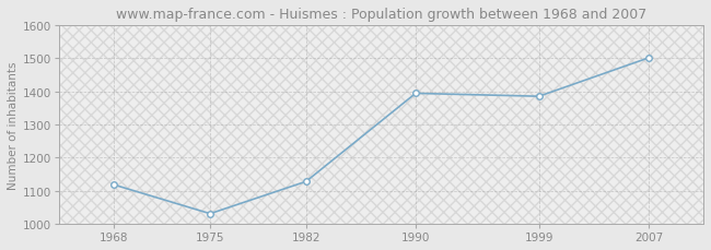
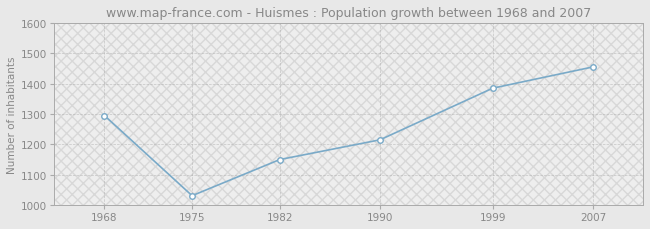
1968: 1118 -> 1295
1982: 1128 -> 1150
1990: 1394 -> 1215
2007: 1501 -> 1455
